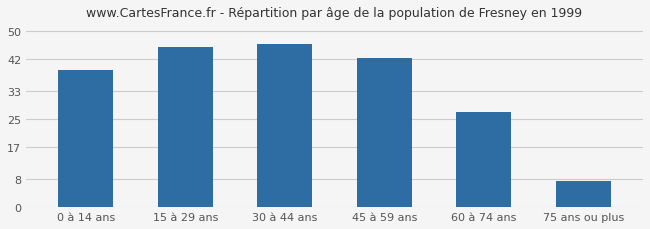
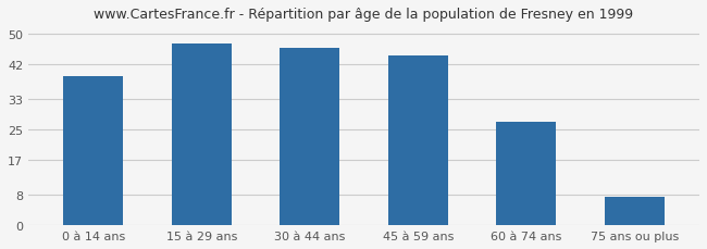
15 à 29 ans: 45.5 -> 47.5
45 à 59 ans: 42.5 -> 44.5
